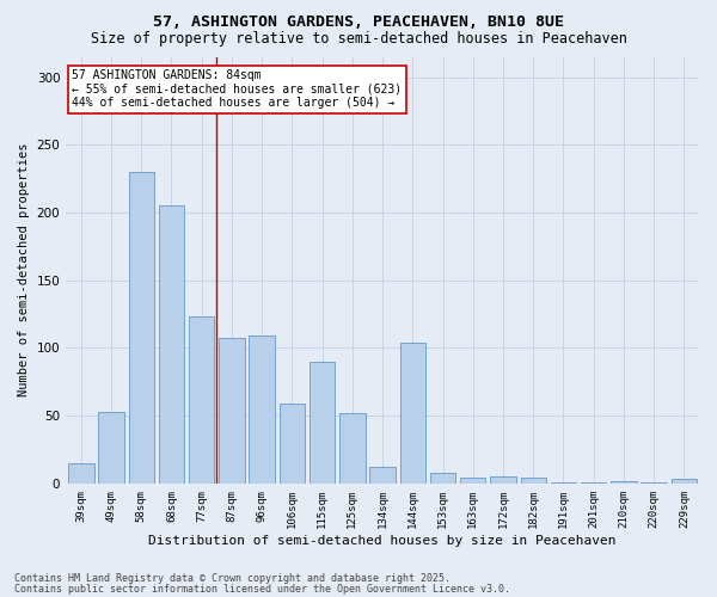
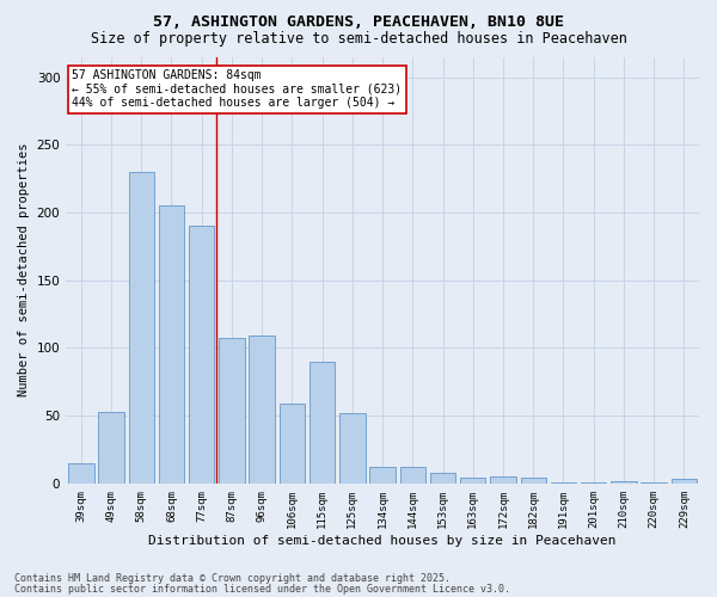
77sqm: 123 -> 190
144sqm: 104 -> 12
